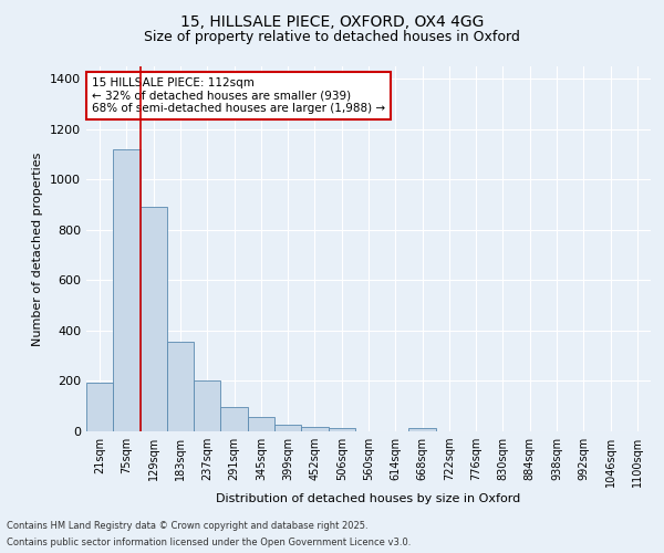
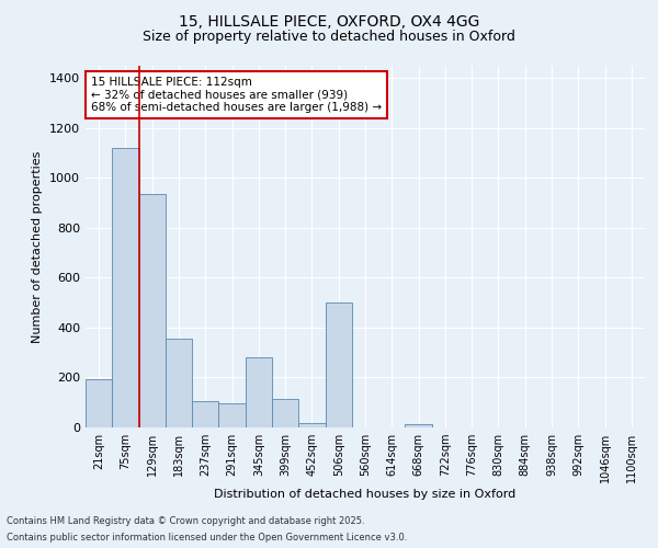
129sqm: 890 -> 935
237sqm: 200 -> 105
345sqm: 58 -> 280
399sqm: 25 -> 115
506sqm: 12 -> 500
